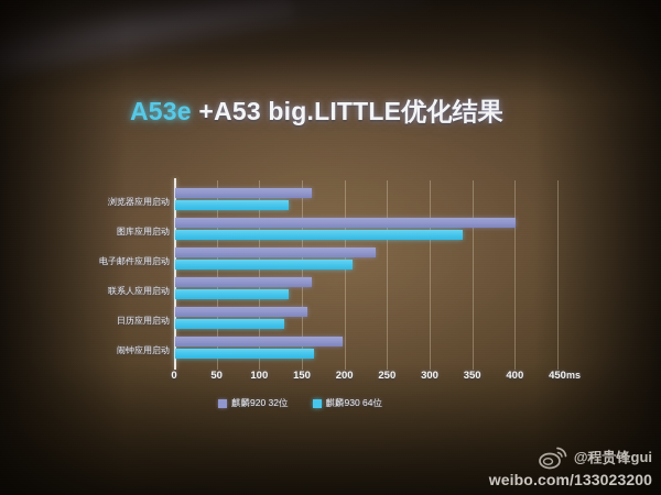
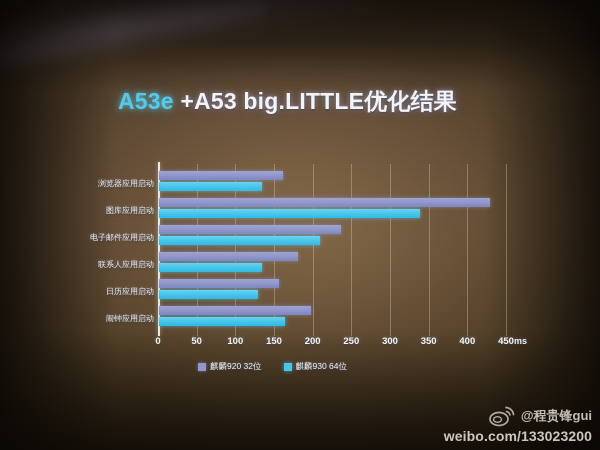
麒麟920 32位/图库应用启动: 400 -> 430
麒麟920 32位/联系人应用启动: 160 -> 180
